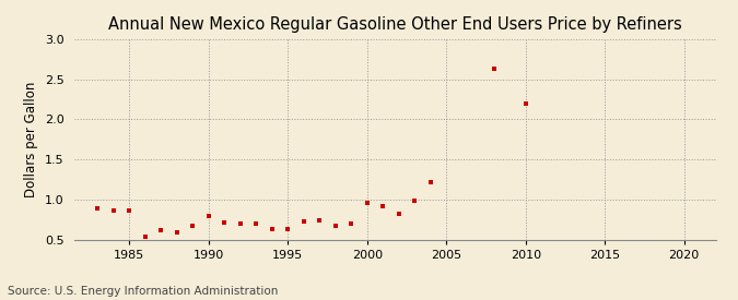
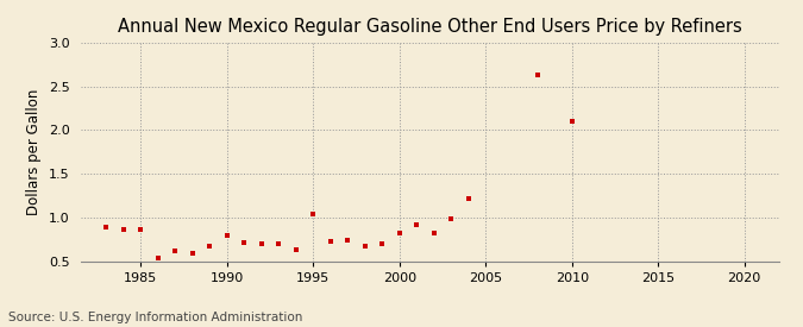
1995: 0.63 -> 1.04
2000: 0.96 -> 0.82
2010: 2.20 -> 2.10
